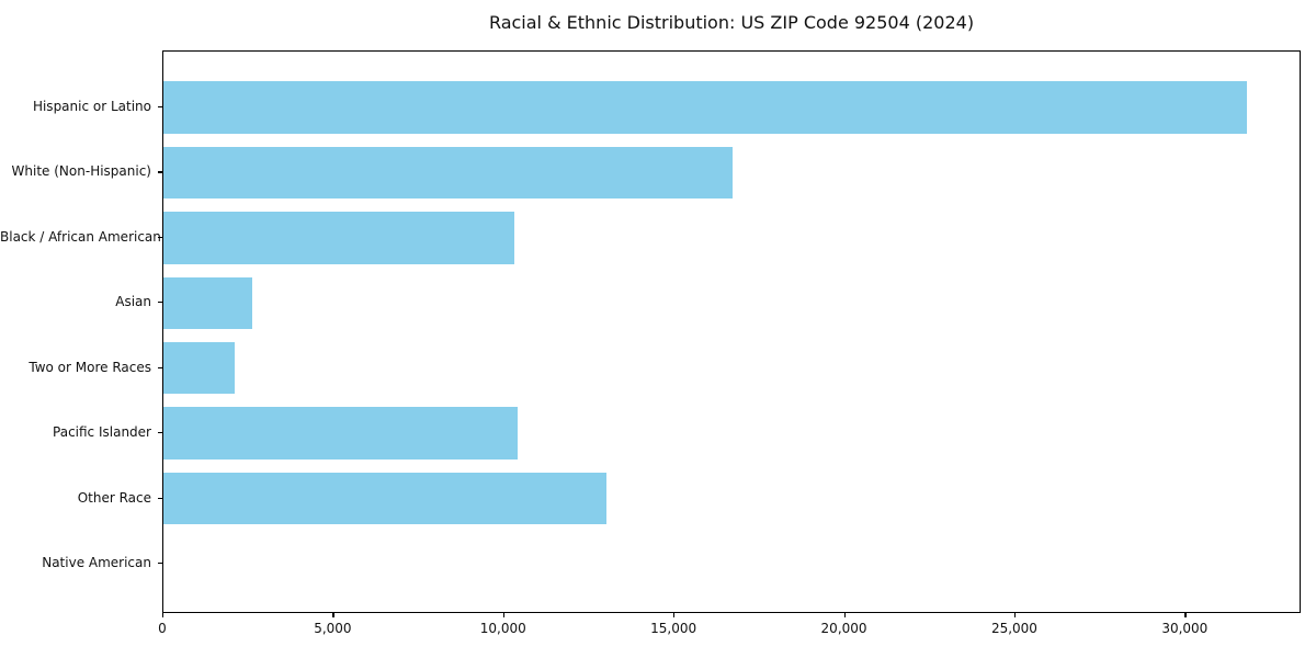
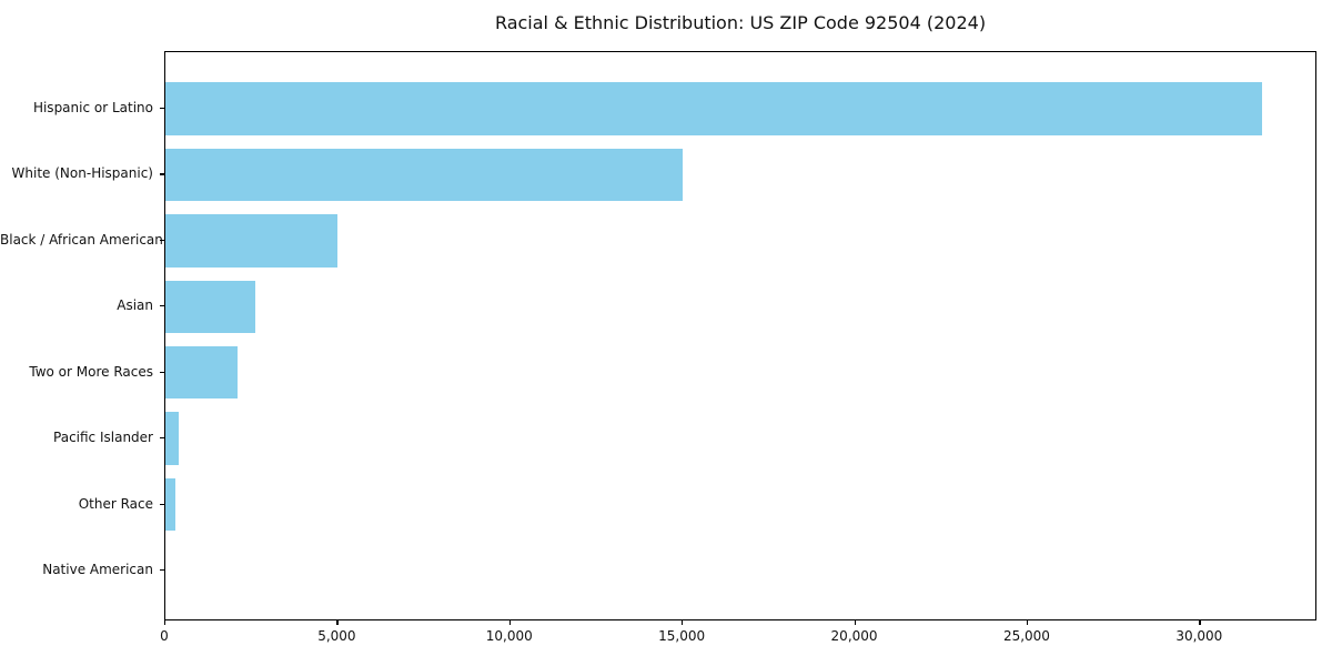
White (Non-Hispanic): 16700 -> 15000
Black / African American: 10300 -> 5000
Pacific Islander: 10400 -> 400
Other Race: 13000 -> 300
